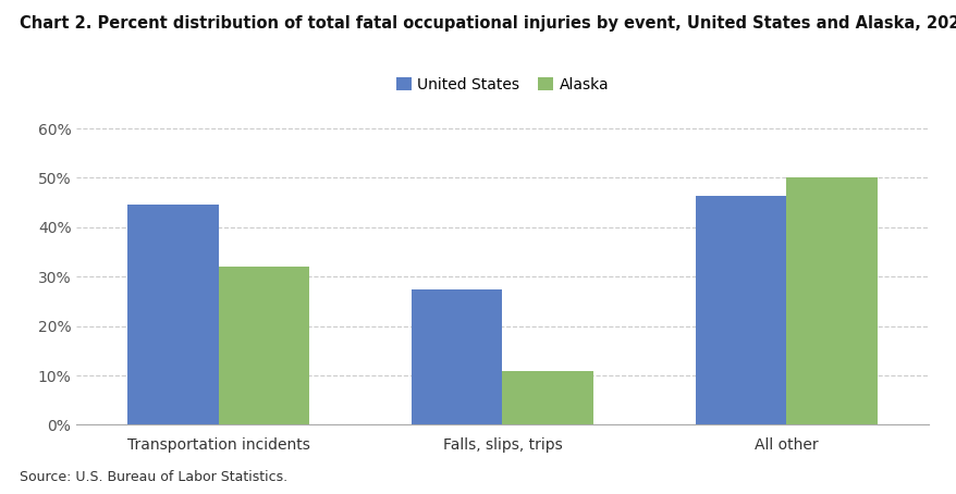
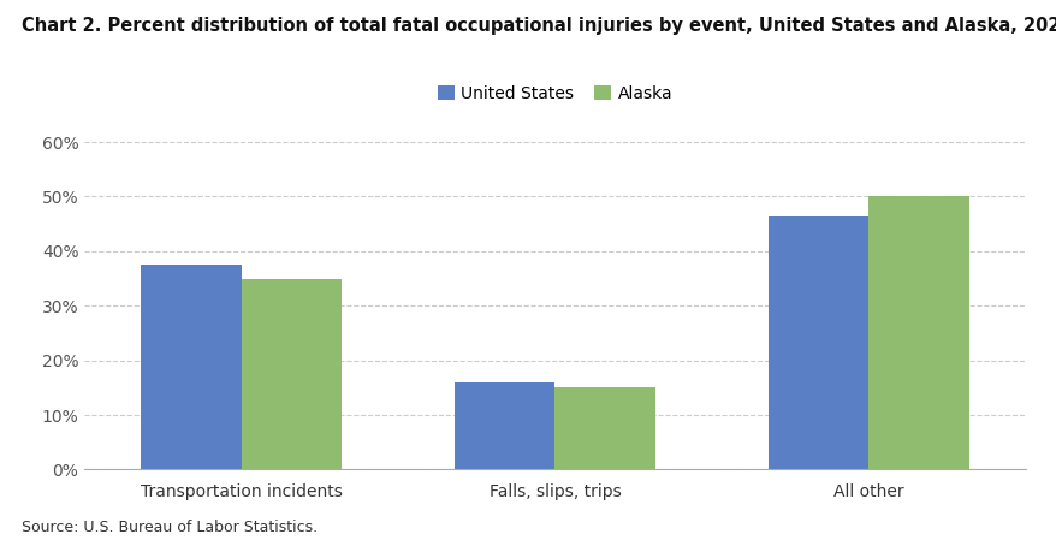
United States/Transportation incidents: 44.5% -> 37.6%
Alaska/Transportation incidents: 32% -> 35%
United States/Falls, slips, trips: 27.5% -> 16.0%
Alaska/Falls, slips, trips: 11% -> 15%
